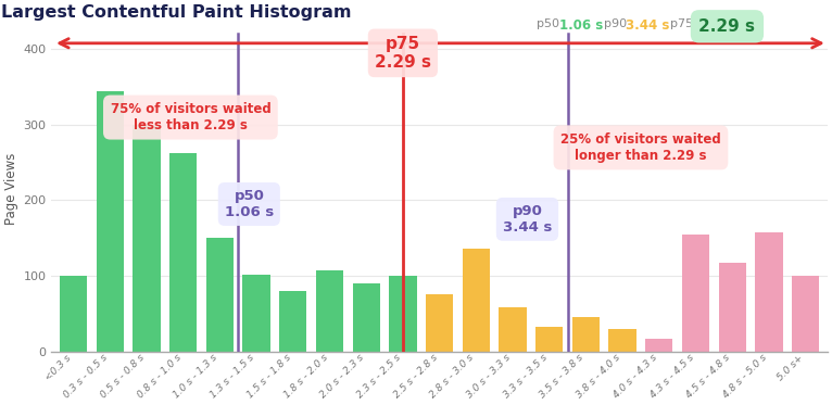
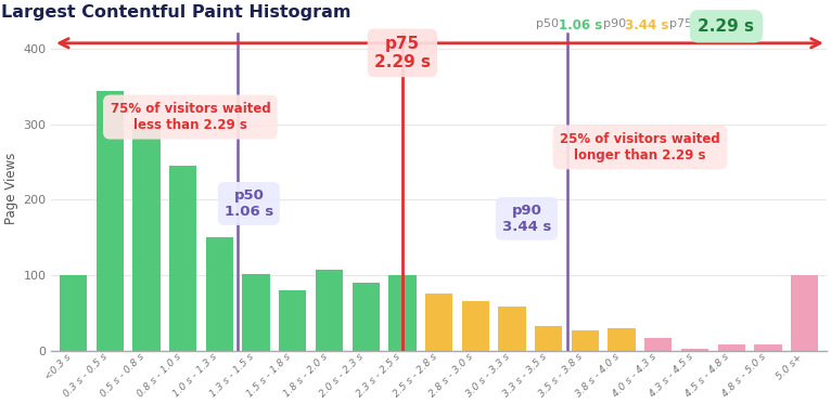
0.8 s - 1.0 s: 262 -> 245
2.8 s - 3.0 s: 136 -> 65
3.5 s - 3.8 s: 46 -> 27
4.3 s - 4.5 s: 154 -> 3
4.5 s - 4.8 s: 118 -> 8
4.8 s - 5.0 s: 158 -> 8
